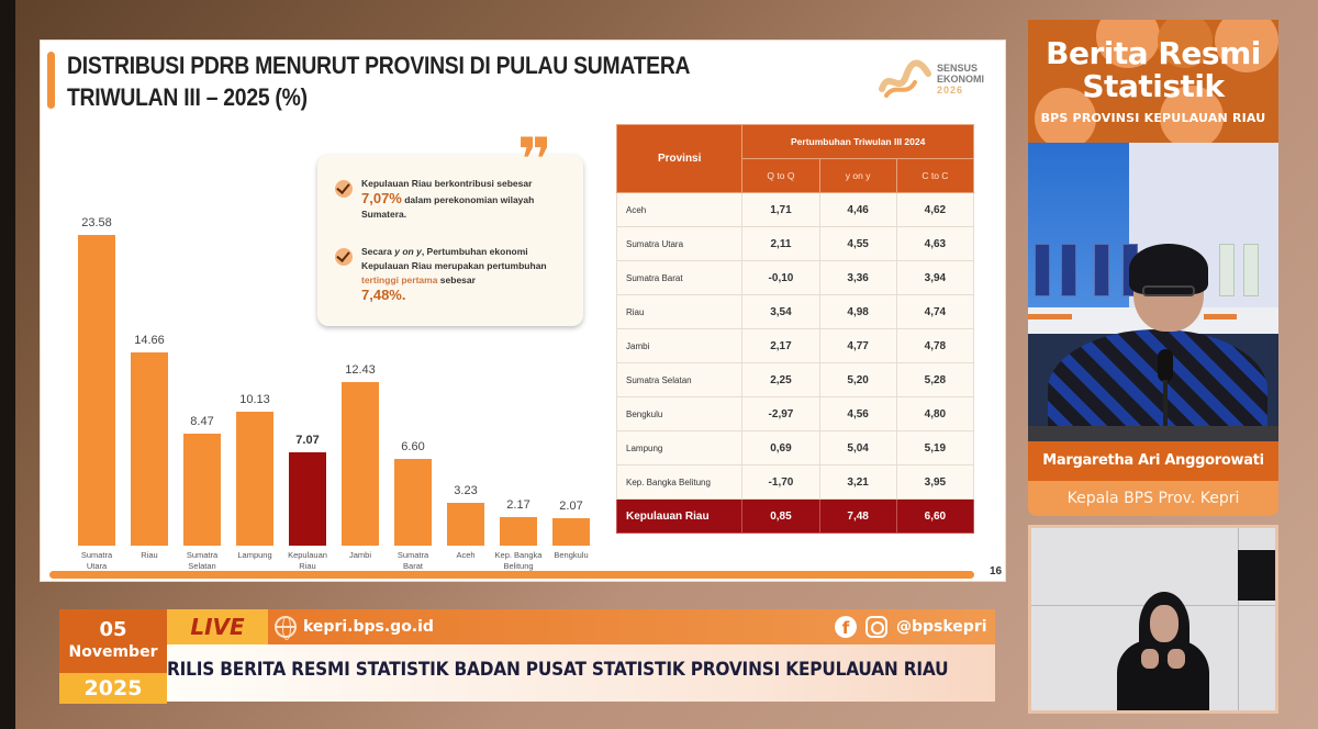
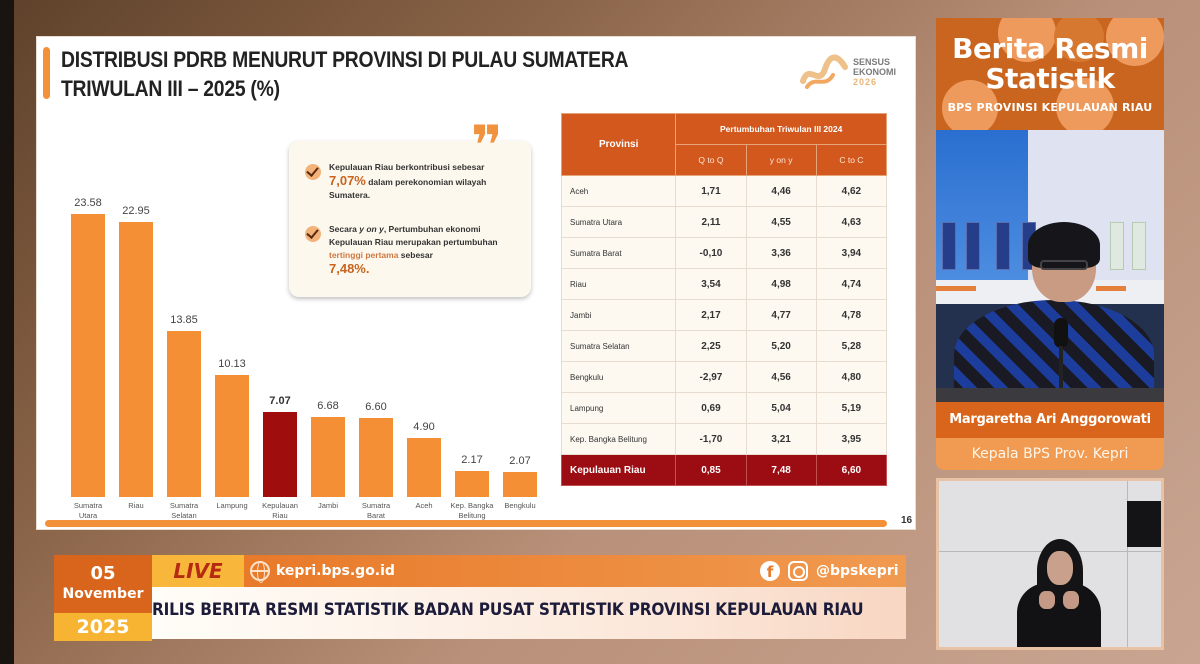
Riau: 14.66 -> 22.95
Sumatra Selatan: 8.47 -> 13.85
Jambi: 12.43 -> 6.68
Aceh: 3.23 -> 4.90
